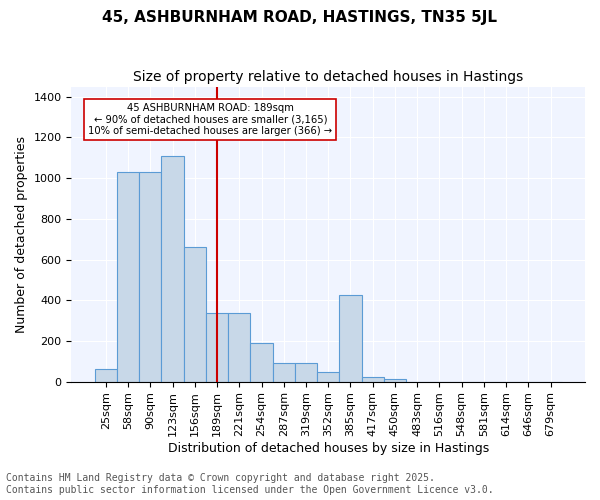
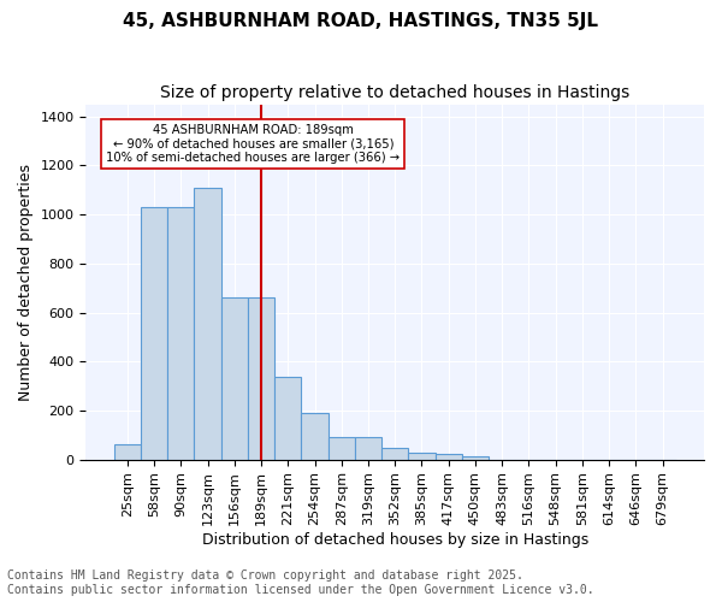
189sqm: 335 -> 660
385sqm: 425 -> 28
